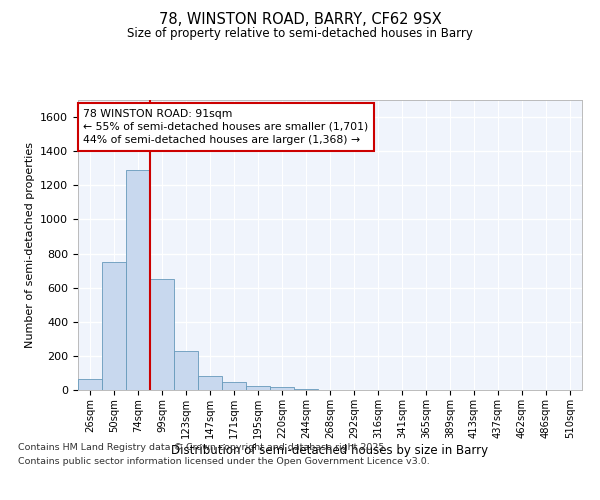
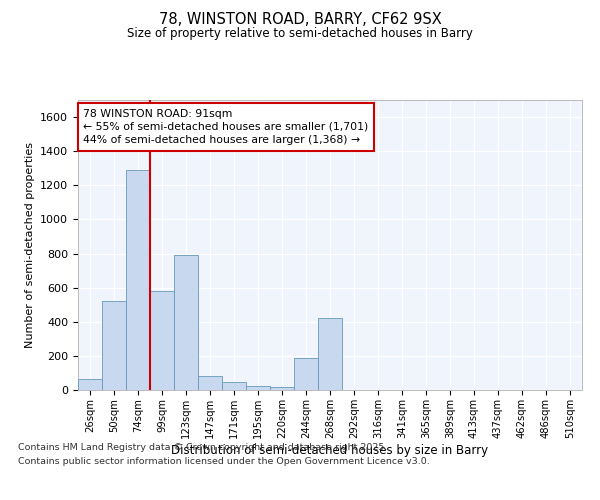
50sqm: 750 -> 520
99sqm: 650 -> 580
123sqm: 230 -> 790
244sqm: 0 -> 190
268sqm: 0 -> 420
